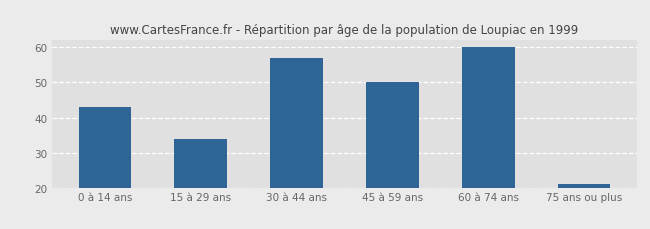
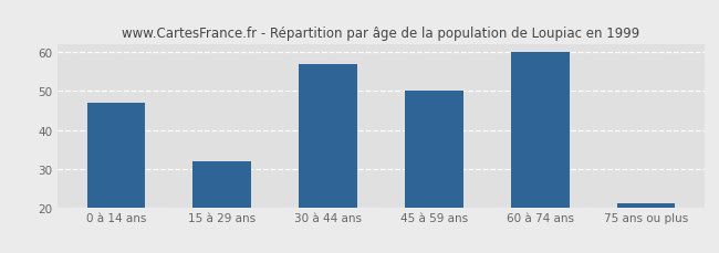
0 à 14 ans: 43 -> 47
15 à 29 ans: 34 -> 32
